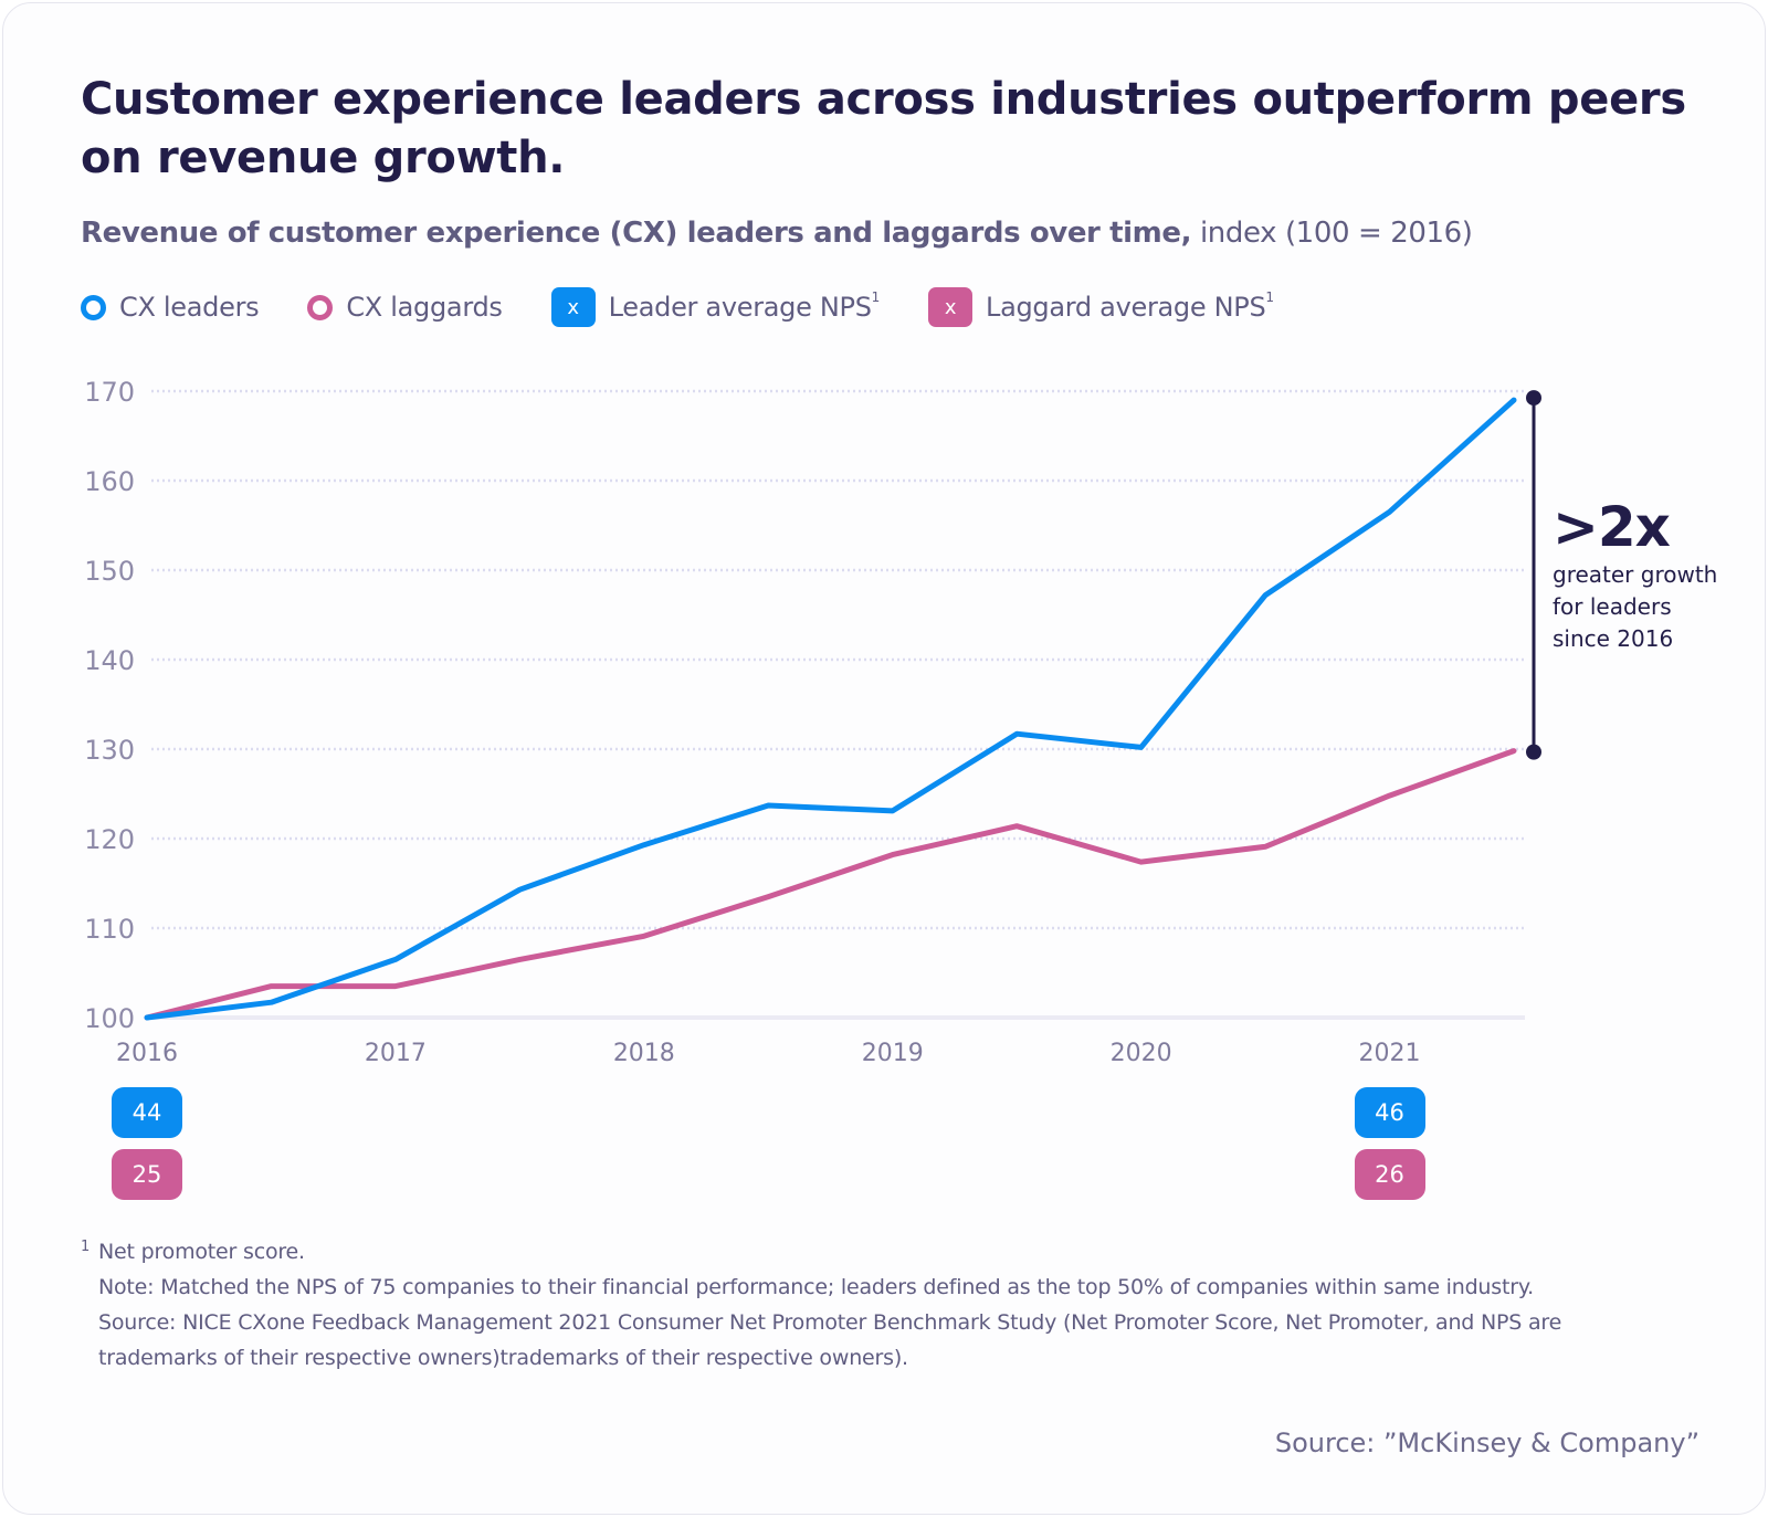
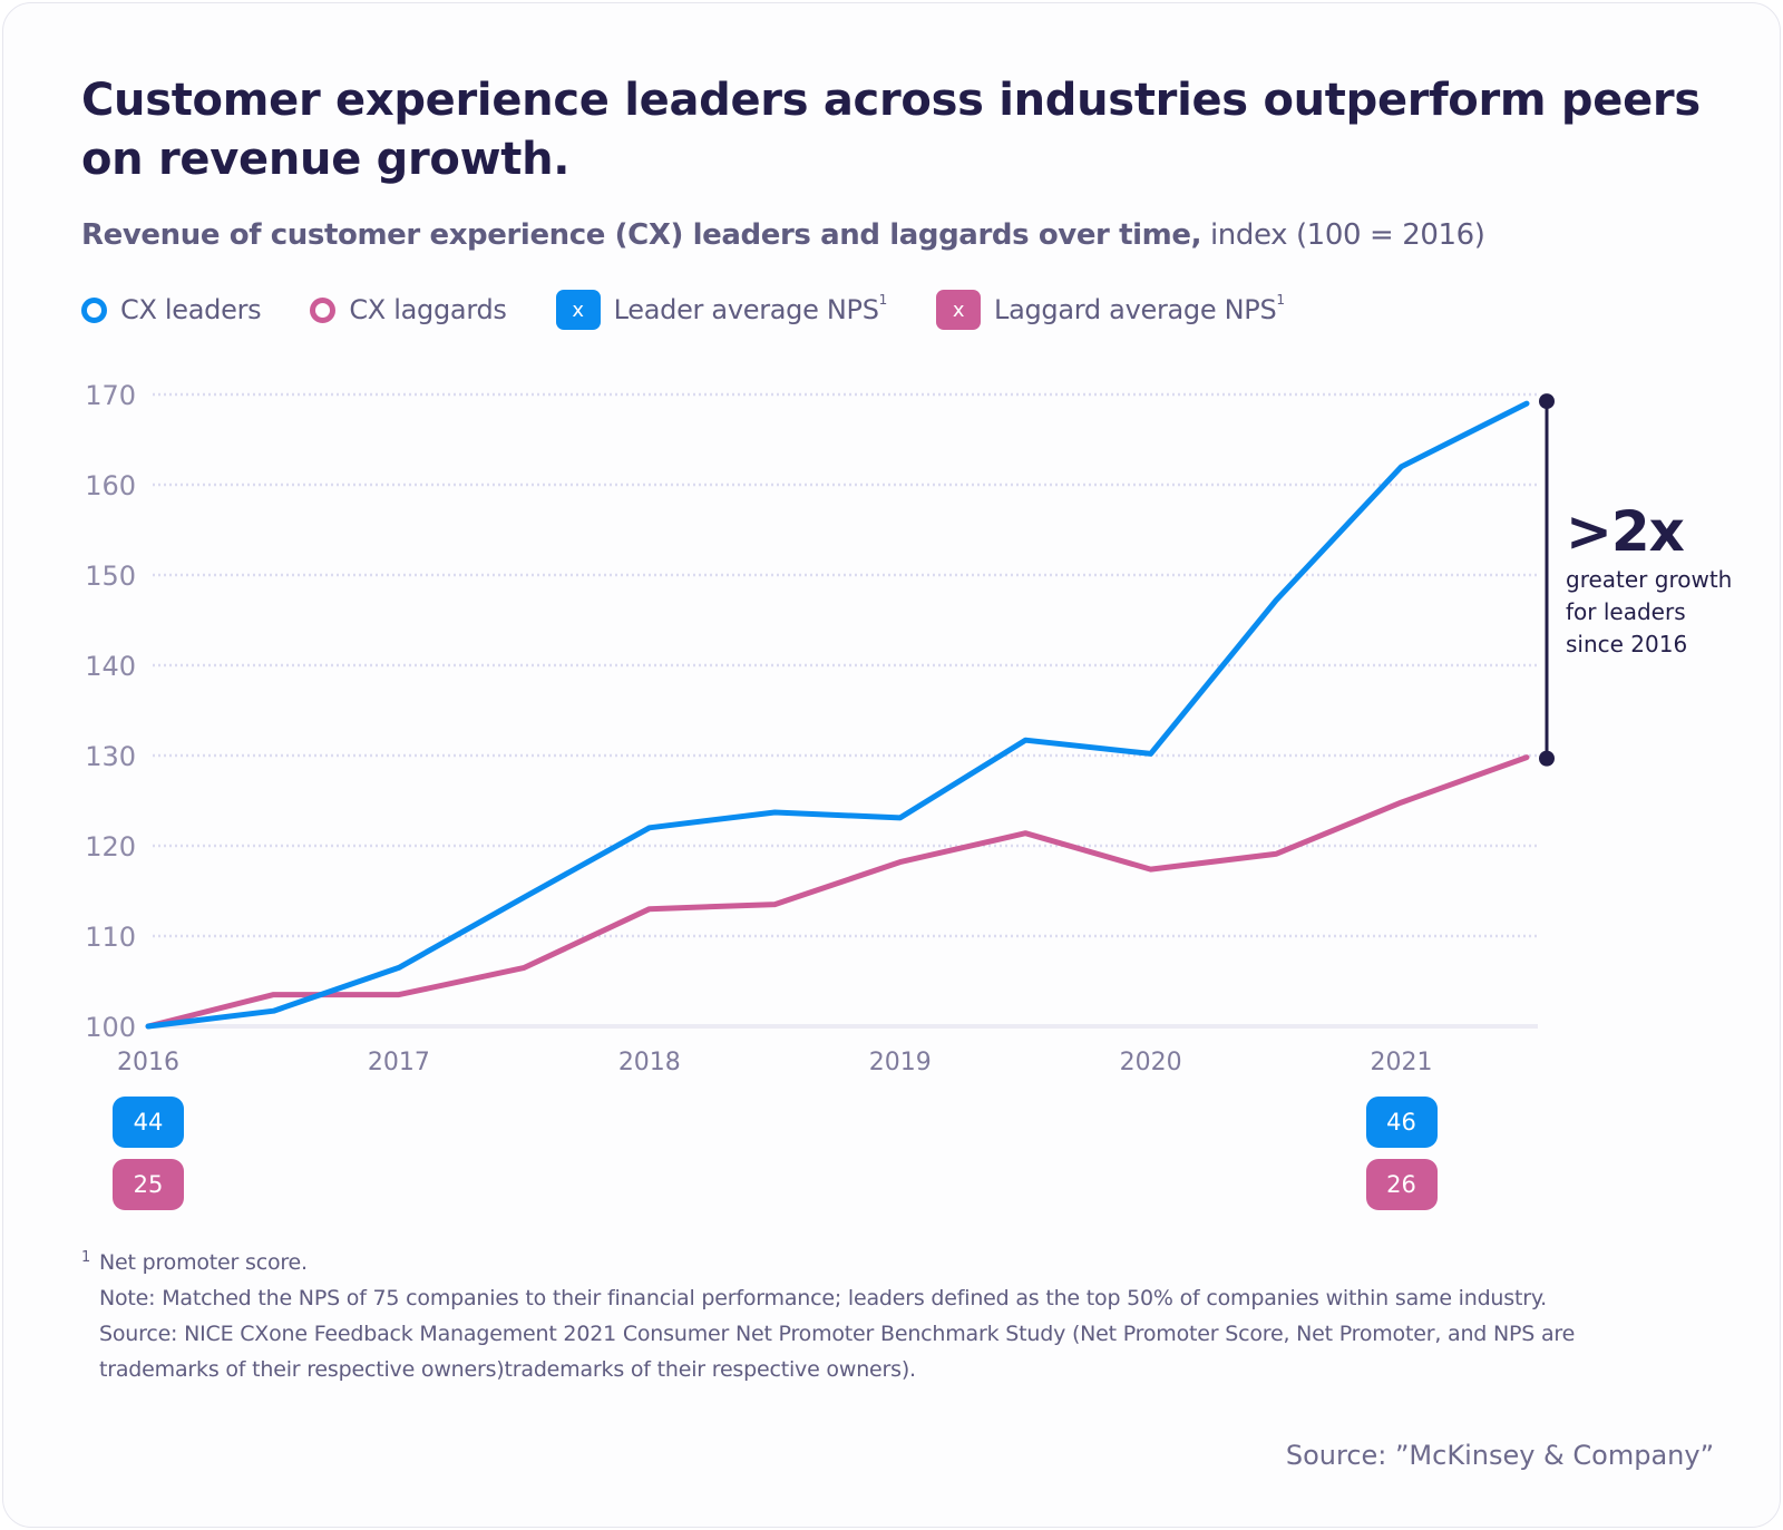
CX leaders/2018: 119 -> 122
CX laggards/2018: 109 -> 113
CX leaders/2021: 156 -> 162
